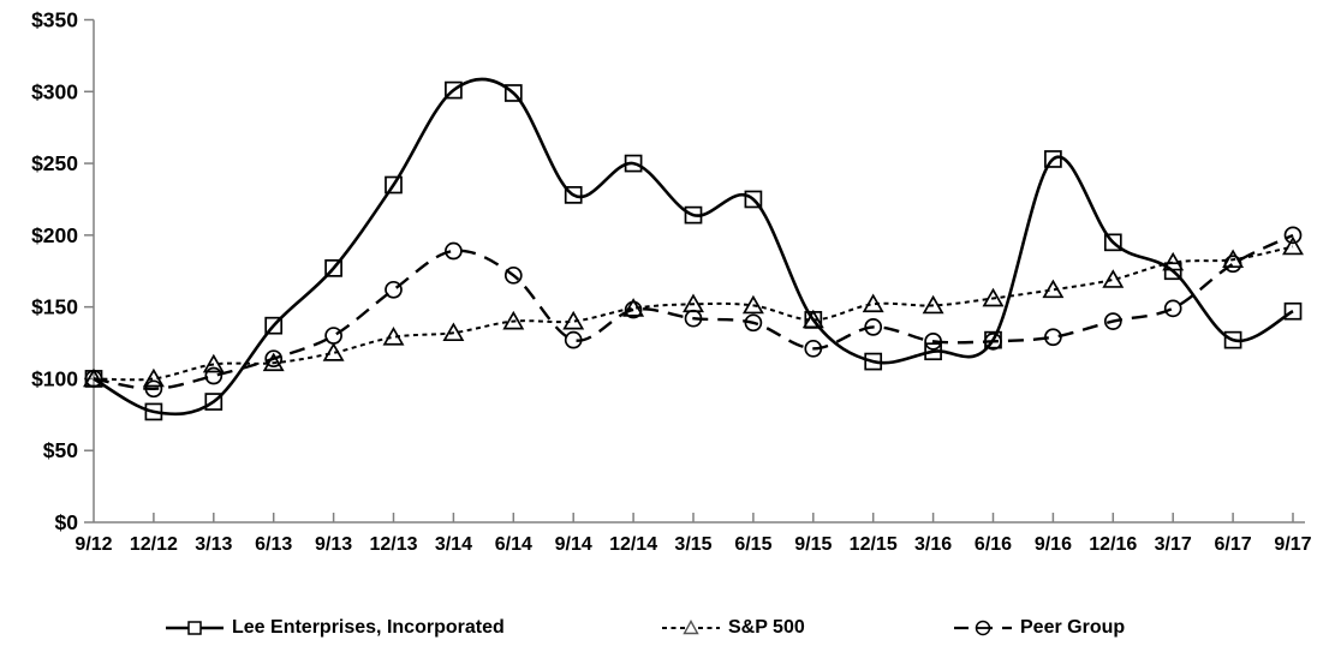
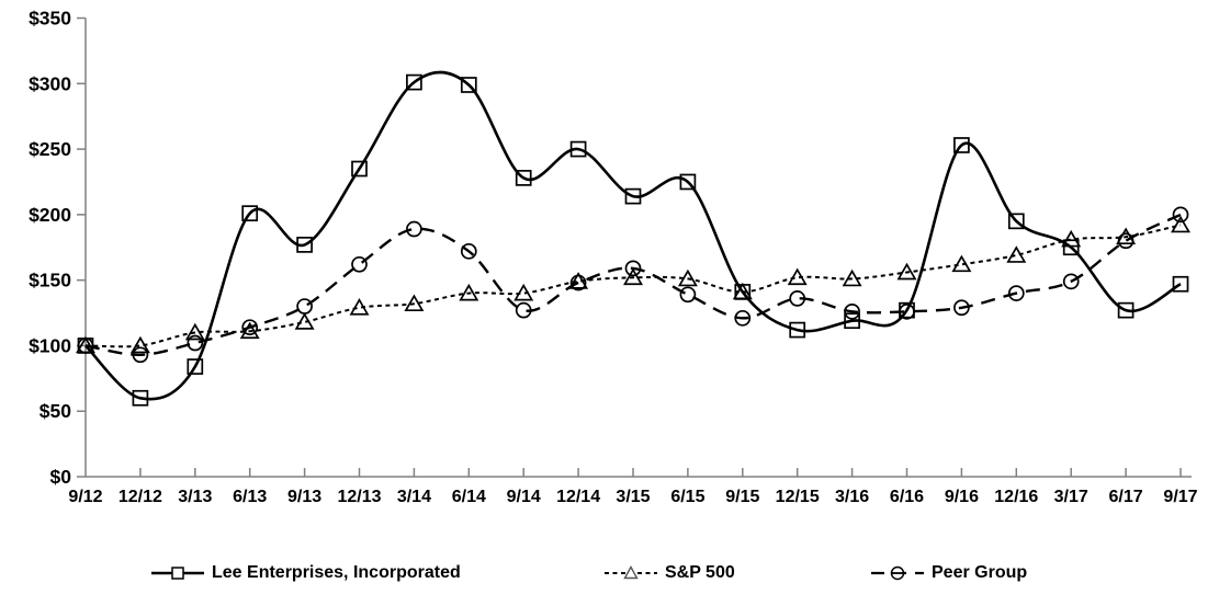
Lee Enterprises, Incorporated/12/12: $77 -> $60
Lee Enterprises, Incorporated/6/13: $137 -> $201
Peer Group/3/15: $142 -> $159
